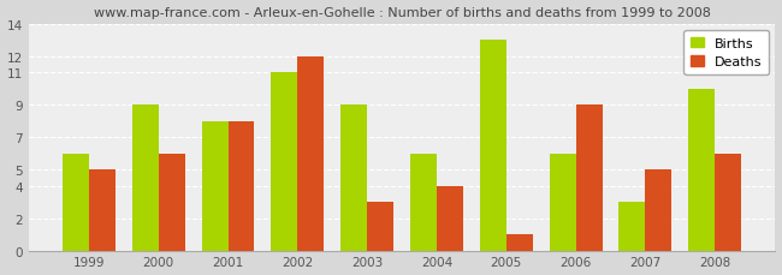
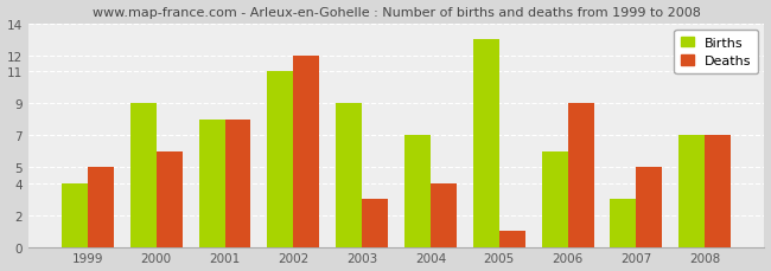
Births/1999: 6 -> 4
Births/2004: 6 -> 7
Births/2008: 10 -> 7
Deaths/2008: 6 -> 7
